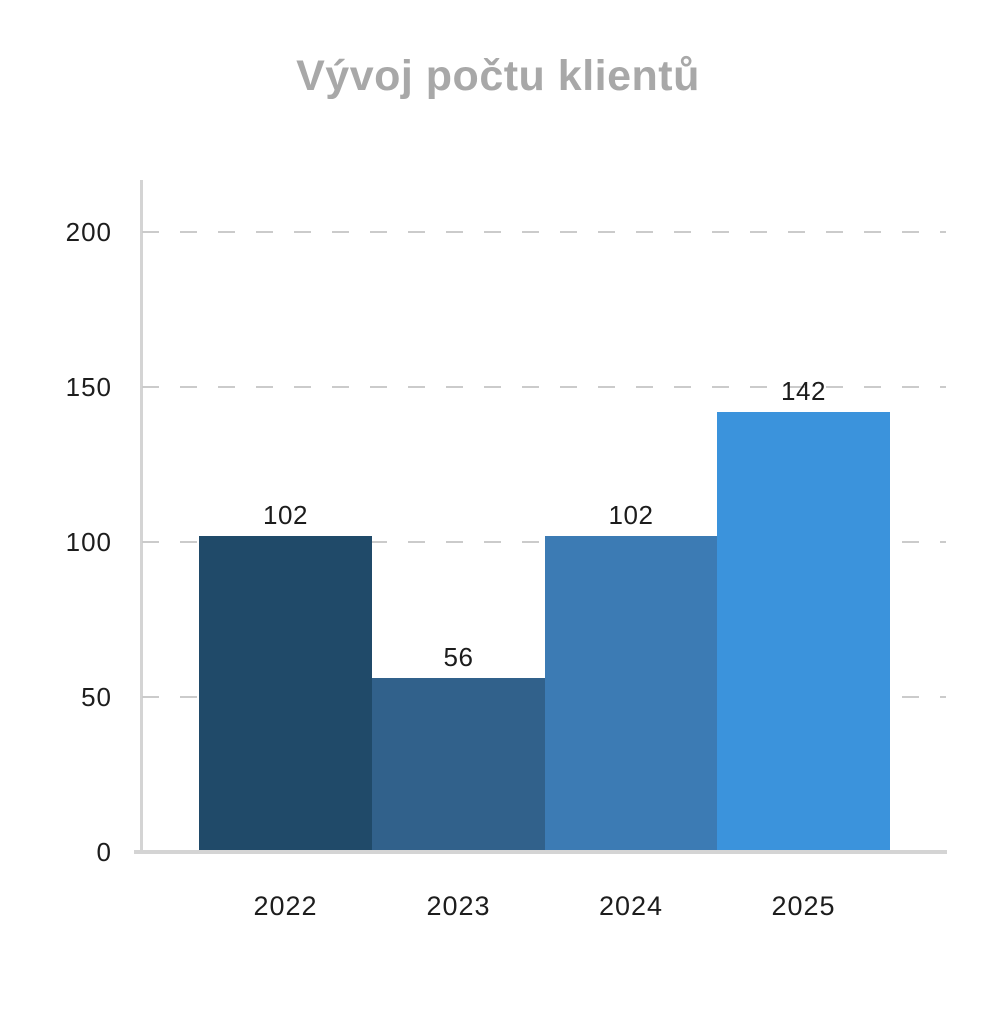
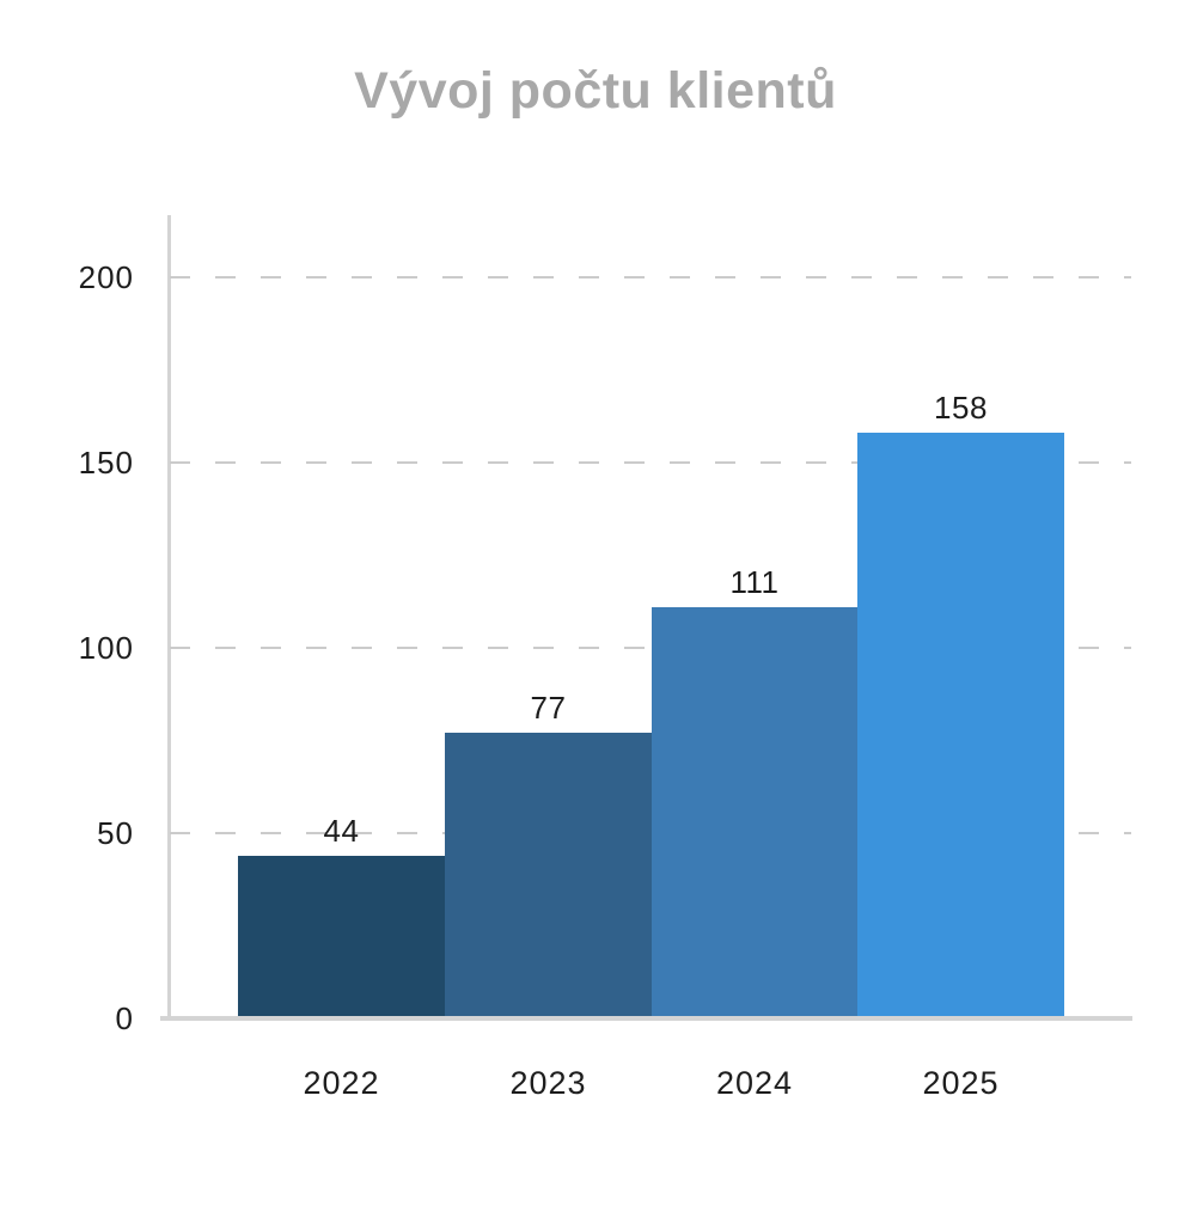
2022: 102 -> 44
2023: 56 -> 77
2024: 102 -> 111
2025: 142 -> 158
